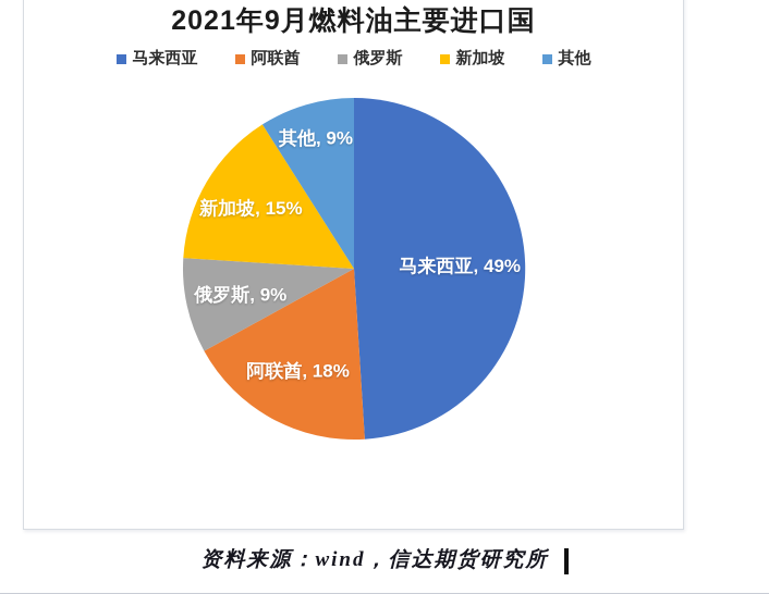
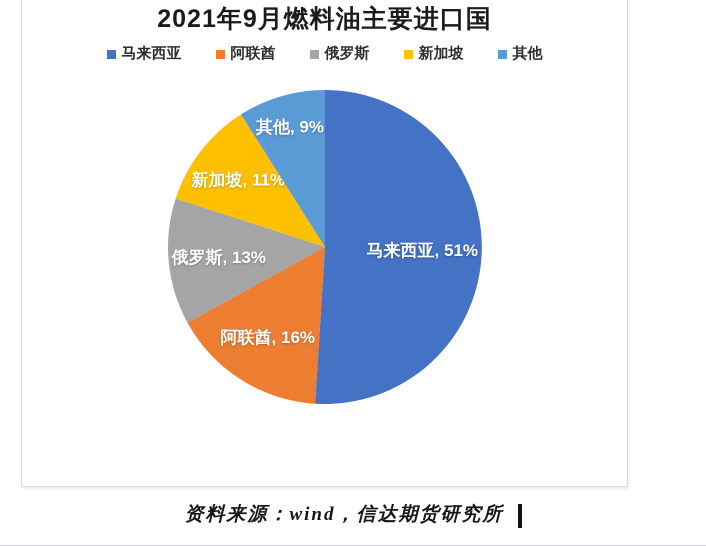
马来西亚: 49% -> 51%
阿联酋: 18% -> 16%
俄罗斯: 9% -> 13%
新加坡: 15% -> 11%
